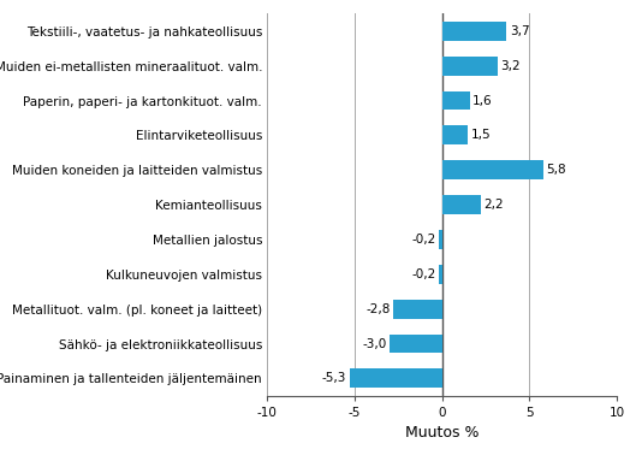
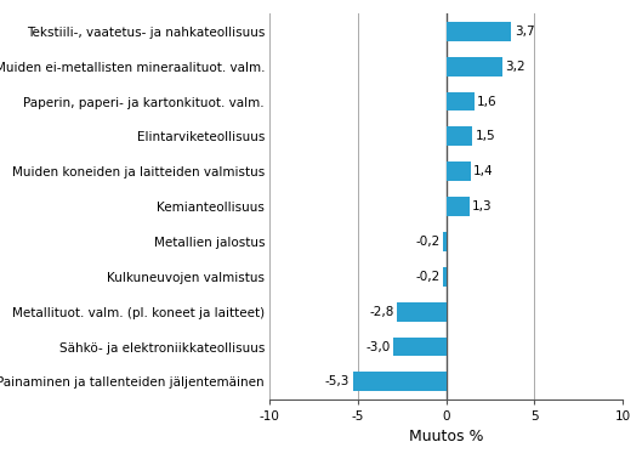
Muiden koneiden ja laitteiden valmistus: 5,8 -> 1,4
Kemianteollisuus: 2,2 -> 1,3
